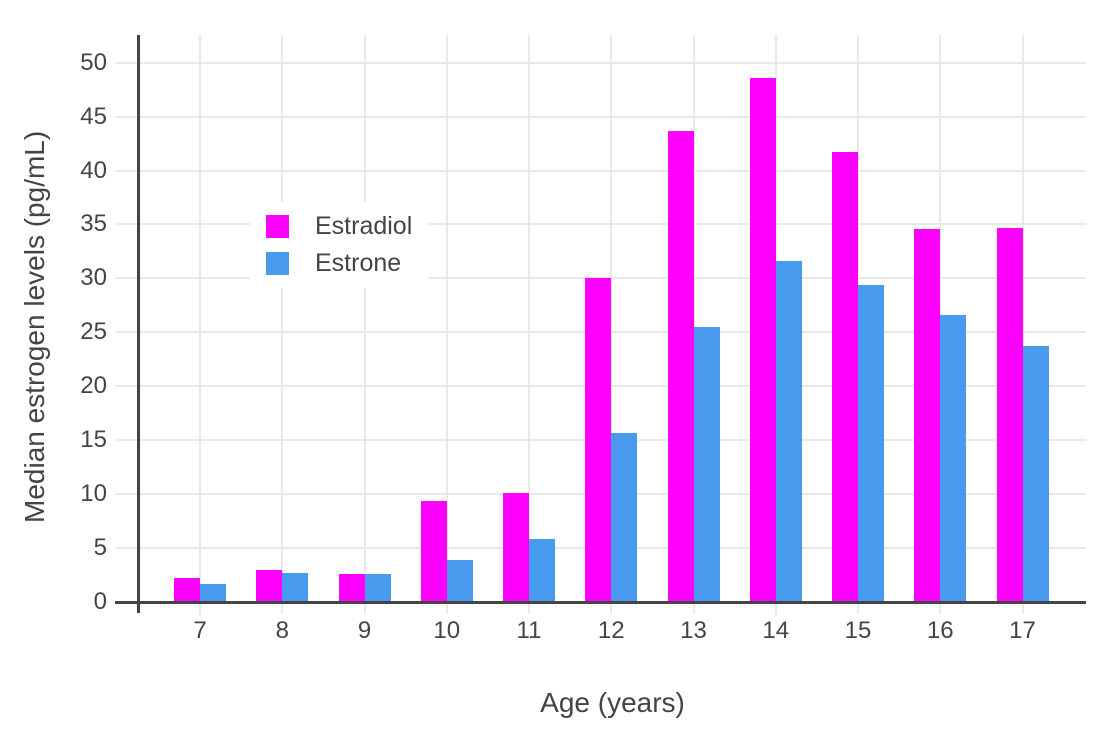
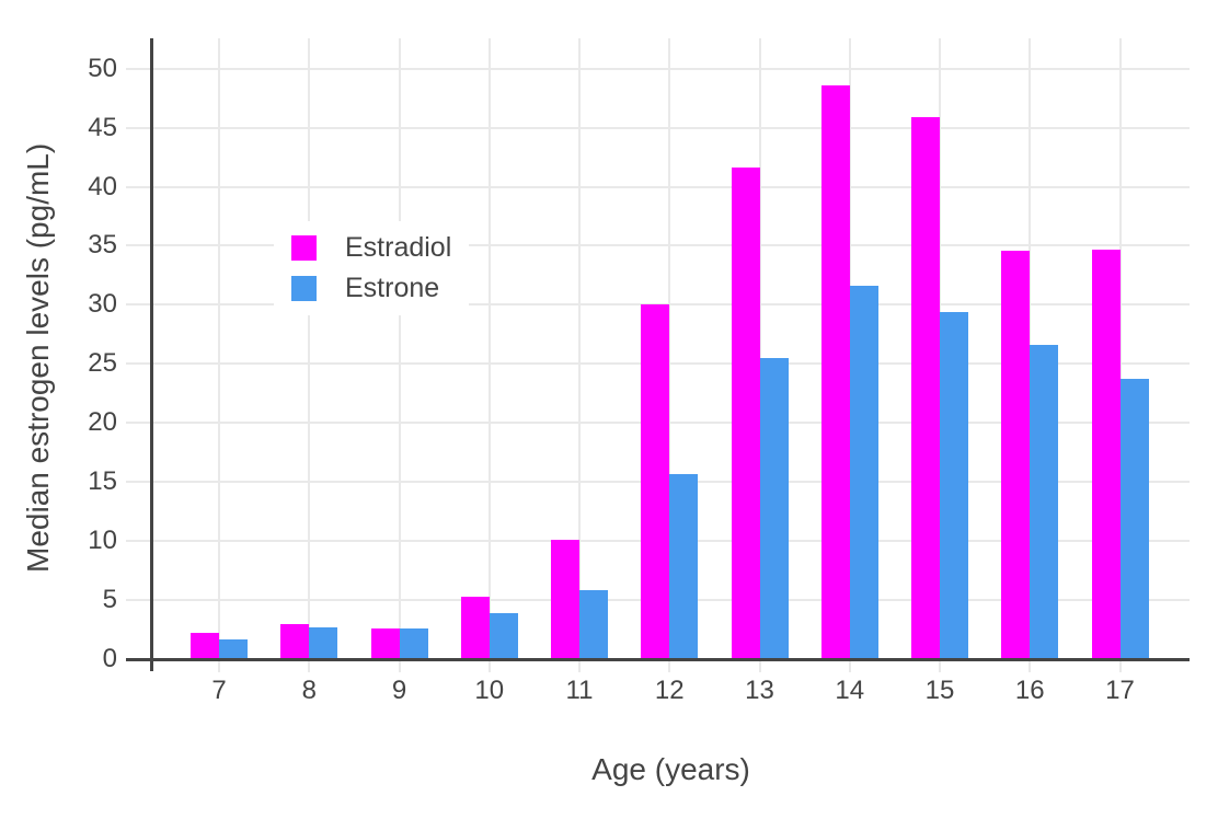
Estradiol/10: 9.4 -> 5.3
Estradiol/13: 43.7 -> 41.6
Estradiol/15: 41.7 -> 45.9
